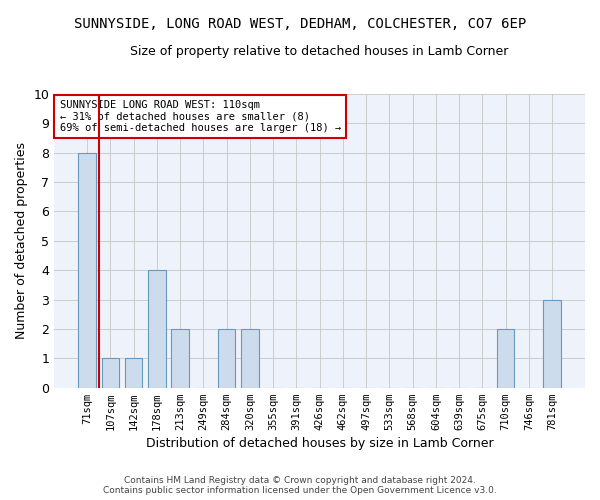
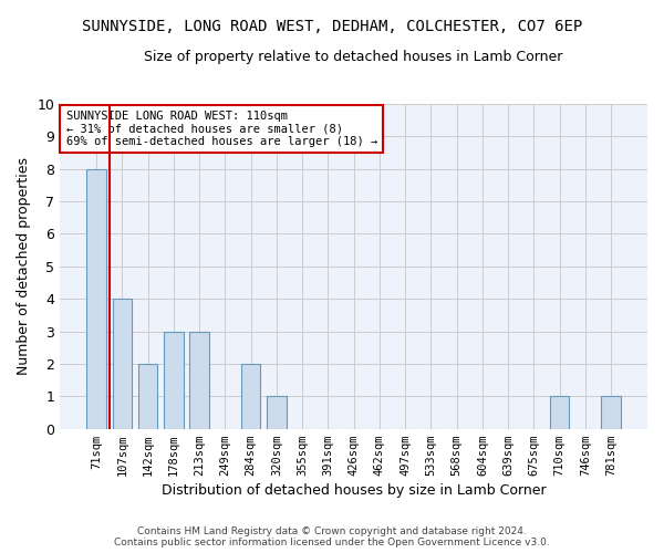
107sqm: 1 -> 4
142sqm: 1 -> 2
178sqm: 4 -> 3
213sqm: 2 -> 3
320sqm: 2 -> 1
710sqm: 2 -> 1
781sqm: 3 -> 1
